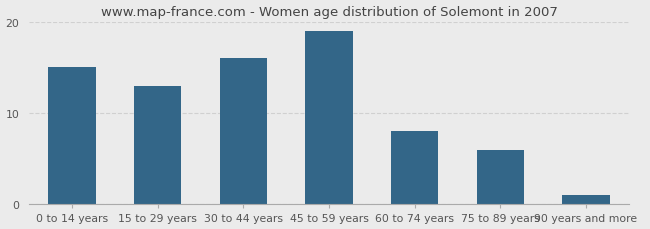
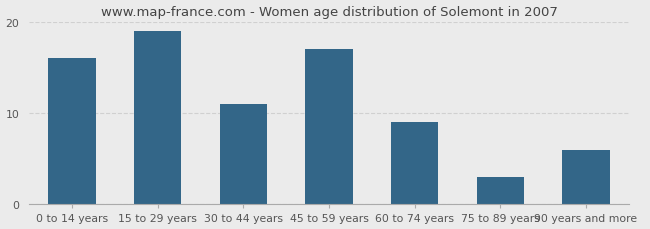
0 to 14 years: 15 -> 16
15 to 29 years: 13 -> 19
30 to 44 years: 16 -> 11
45 to 59 years: 19 -> 17
60 to 74 years: 8 -> 9
75 to 89 years: 6 -> 3
90 years and more: 1 -> 6
